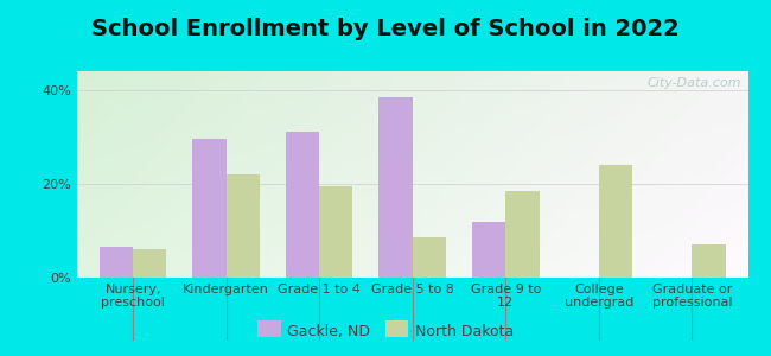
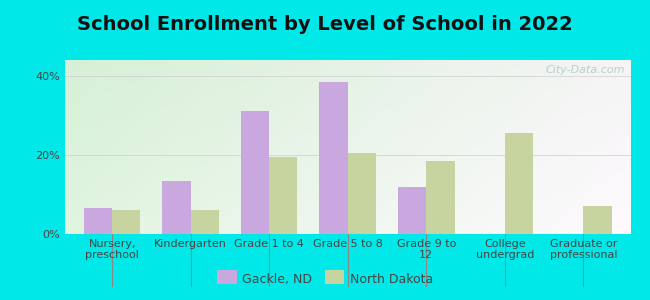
Gackle, ND/Kindergarten: 29.5% -> 13.5%
North Dakota/Kindergarten: 22.0% -> 6.0%
North Dakota/Grade 5 to 8: 8.5% -> 20.5%
North Dakota/College undergrad: 24.0% -> 25.5%
